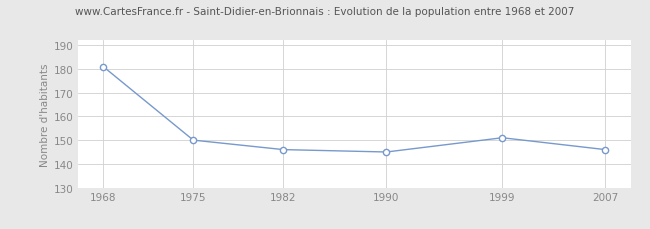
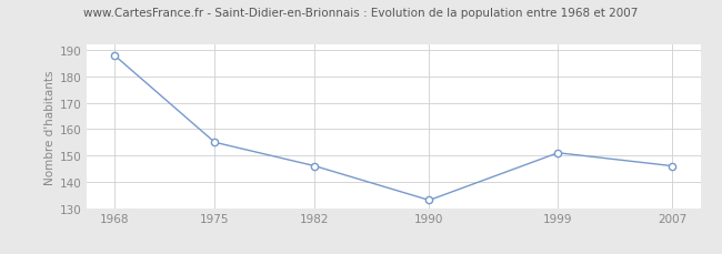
1968: 181 -> 188
1975: 150 -> 155
1990: 145 -> 133
